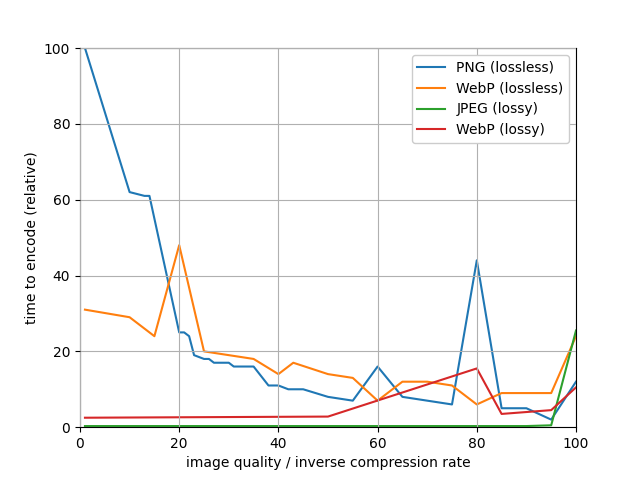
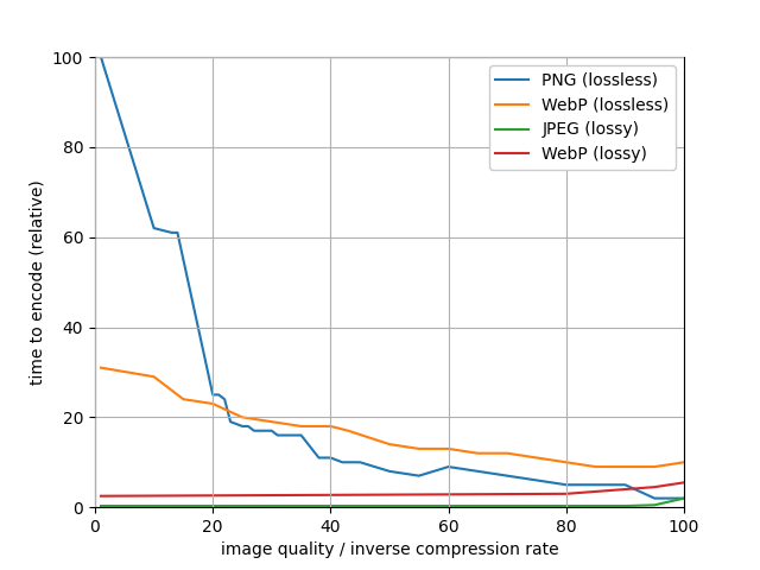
WebP (lossless)/20: 48 -> 23
WebP (lossless)/40: 14 -> 18
PNG (lossless)/60: 16 -> 9
WebP (lossless)/60: 7 -> 13
PNG (lossless)/80: 44 -> 5
WebP (lossless)/80: 6 -> 10
WebP (lossy)/80: 15.5 -> 3.0
PNG (lossless)/100: 12 -> 2
WebP (lossless)/100: 24 -> 10
JPEG (lossy)/100: 25.5 -> 2.0
WebP (lossy)/100: 10.5 -> 5.5
